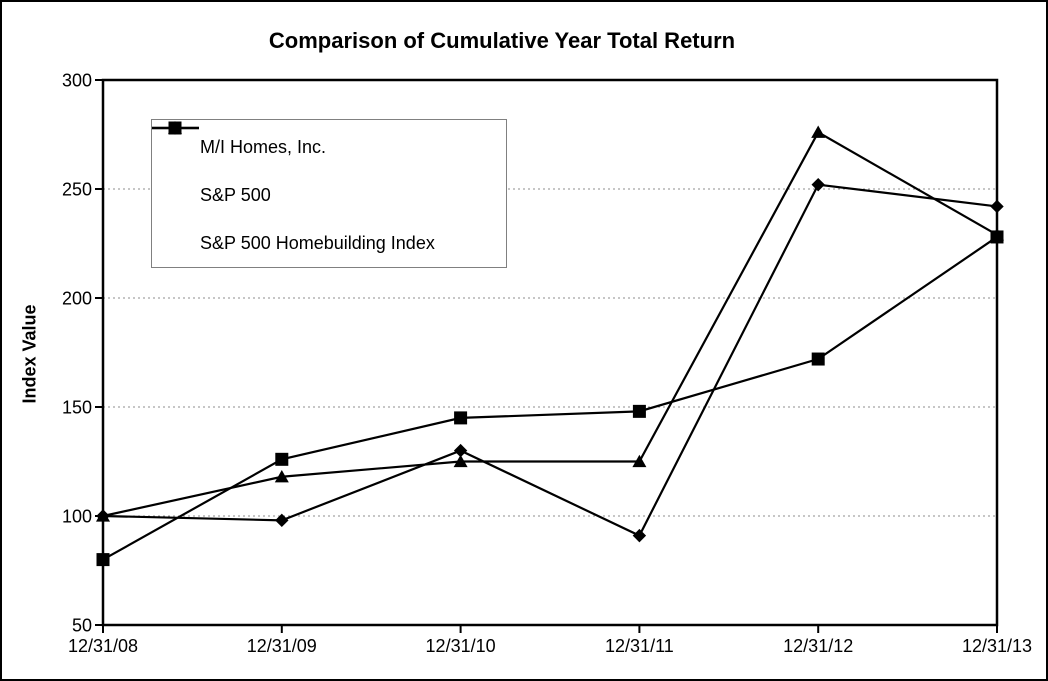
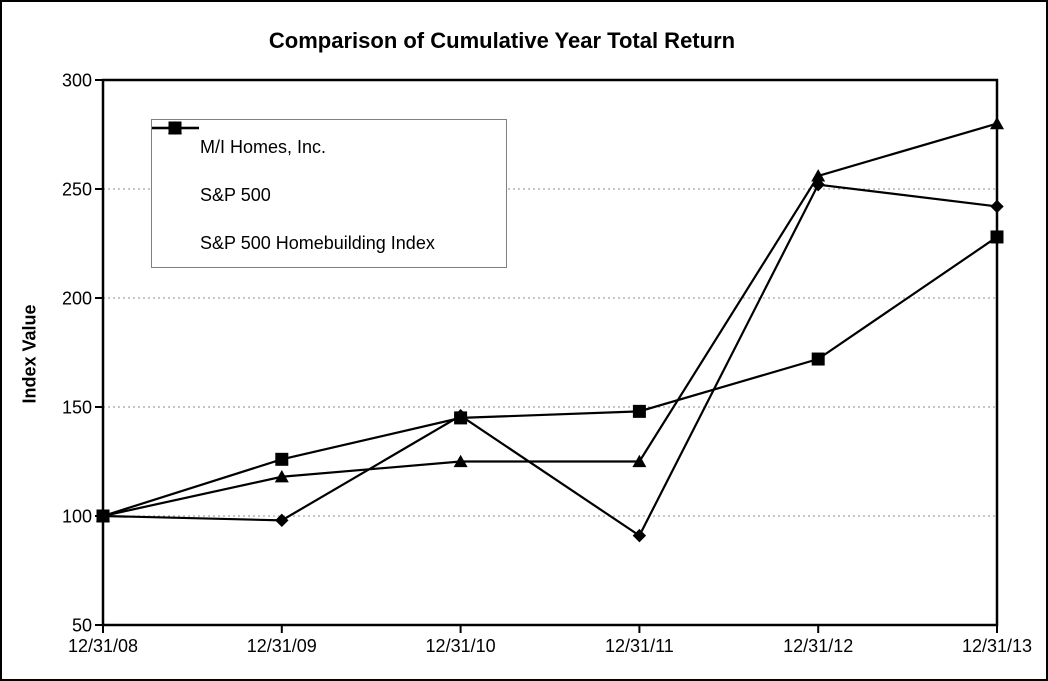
S&P 500/12/31/08: 80 -> 100
M/I Homes, Inc./12/31/10: 130 -> 146
S&P 500 Homebuilding Index/12/31/12: 276 -> 256
S&P 500 Homebuilding Index/12/31/13: 229 -> 280
